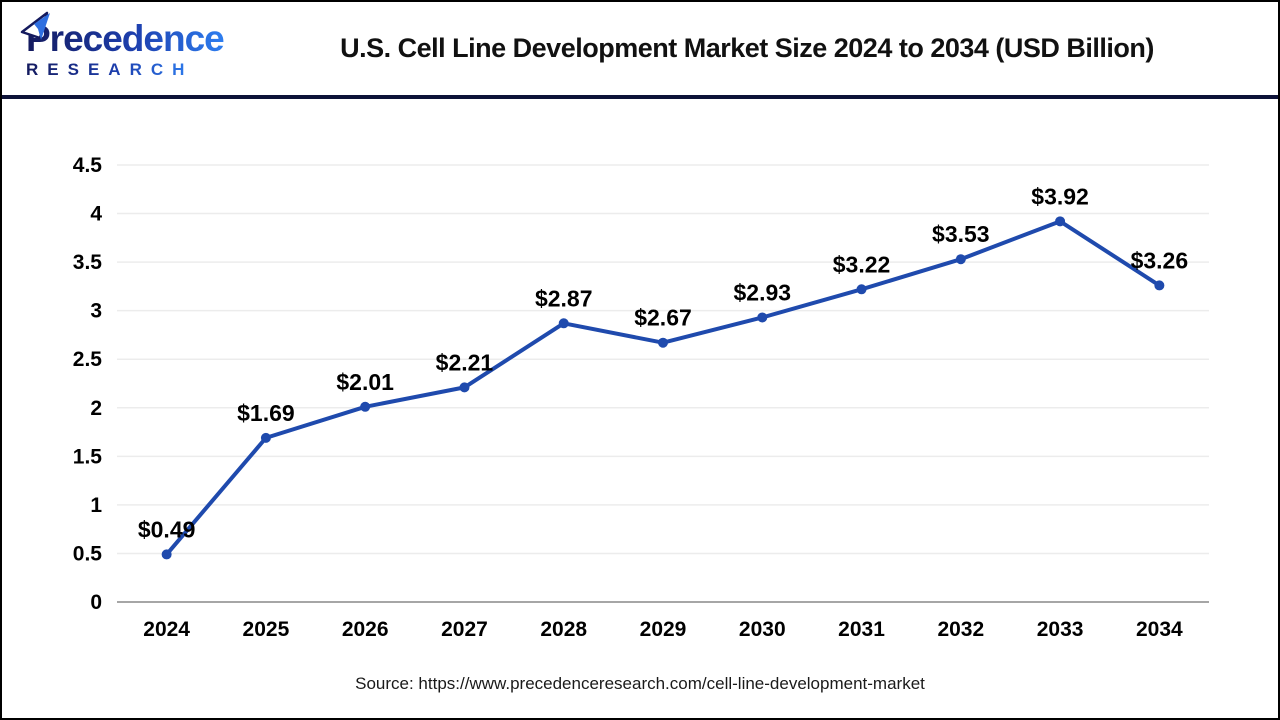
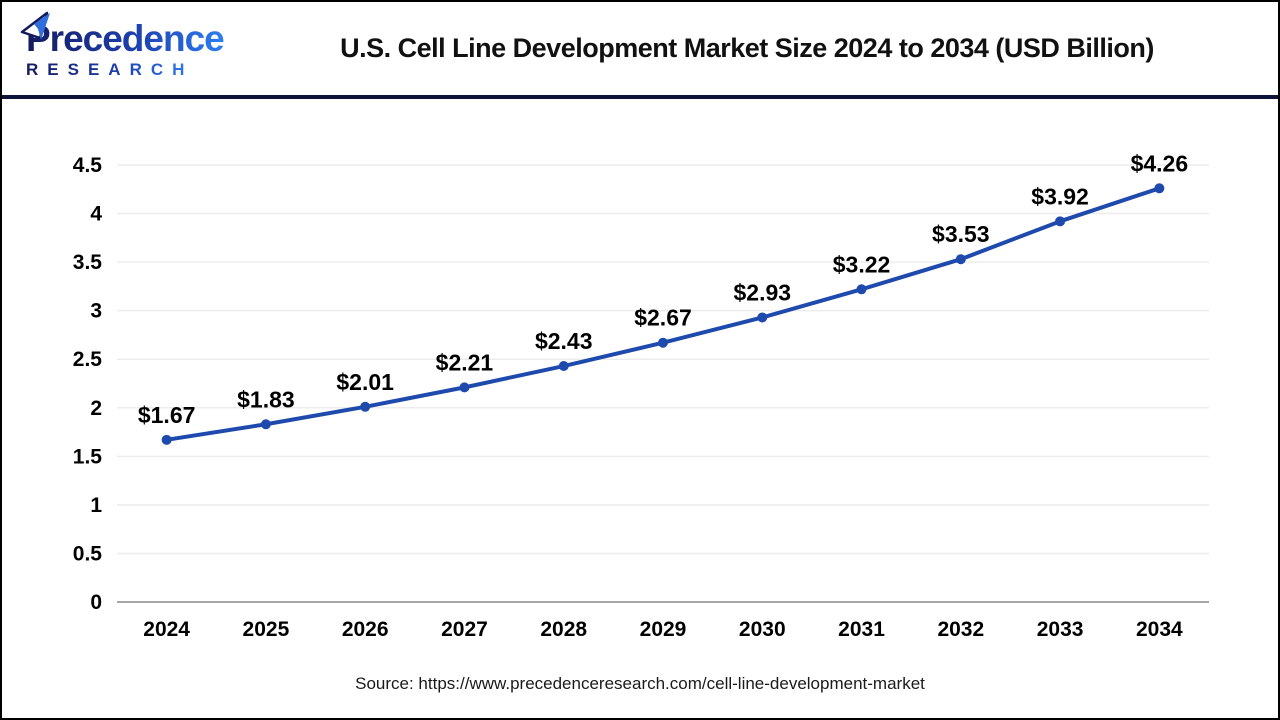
2024: $0.49 -> $1.67
2025: $1.69 -> $1.83
2028: $2.87 -> $2.43
2034: $3.26 -> $4.26
